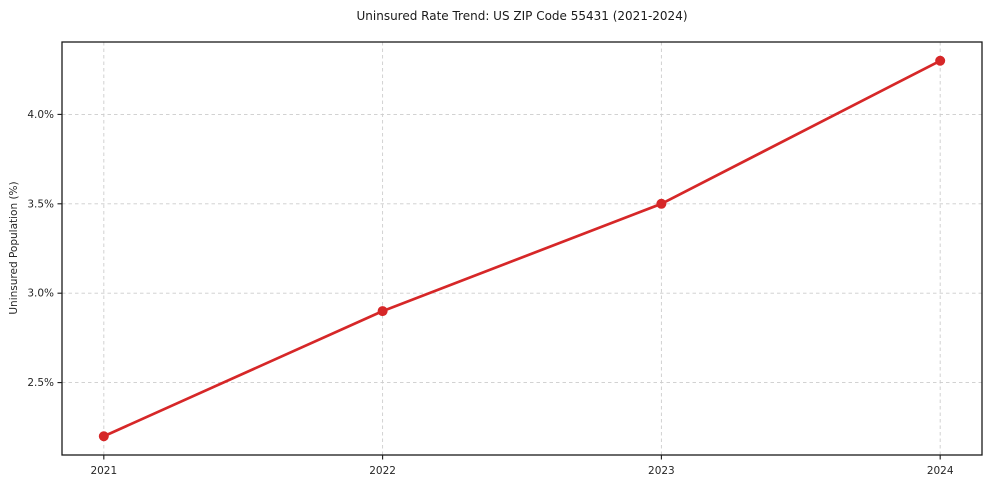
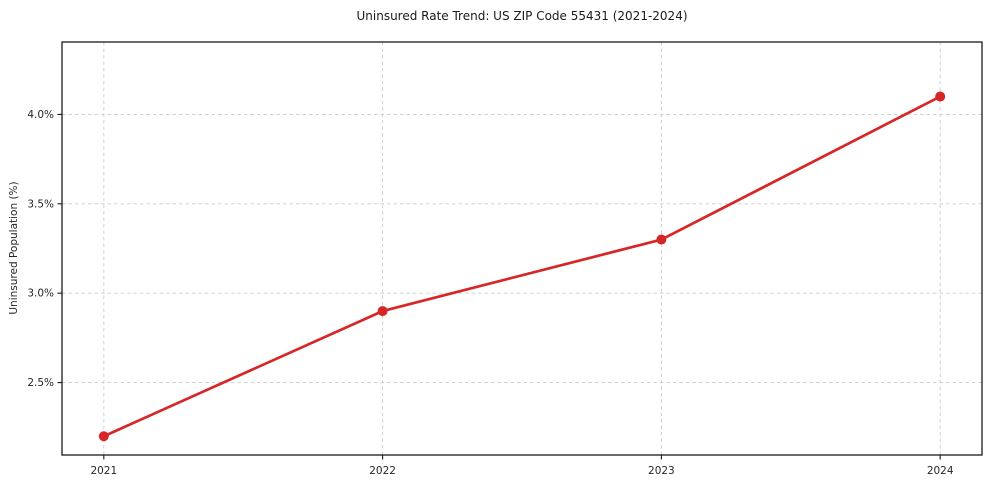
2023: 3.5% -> 3.3%
2024: 4.3% -> 4.1%
